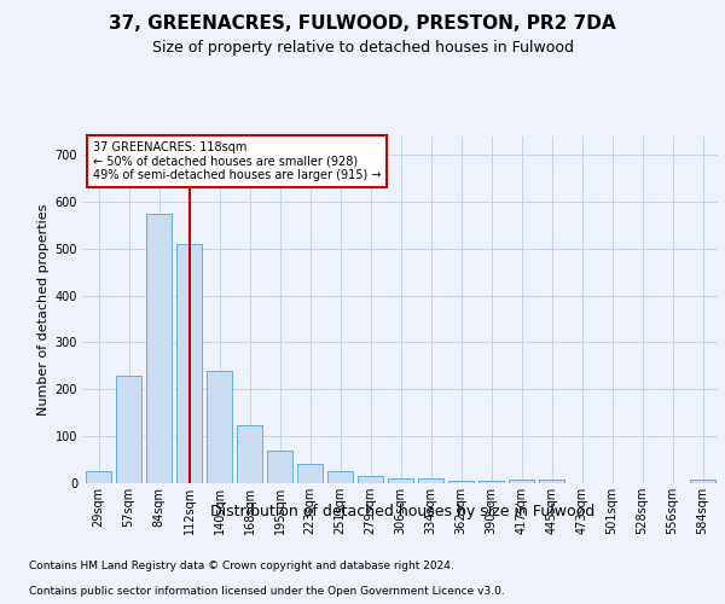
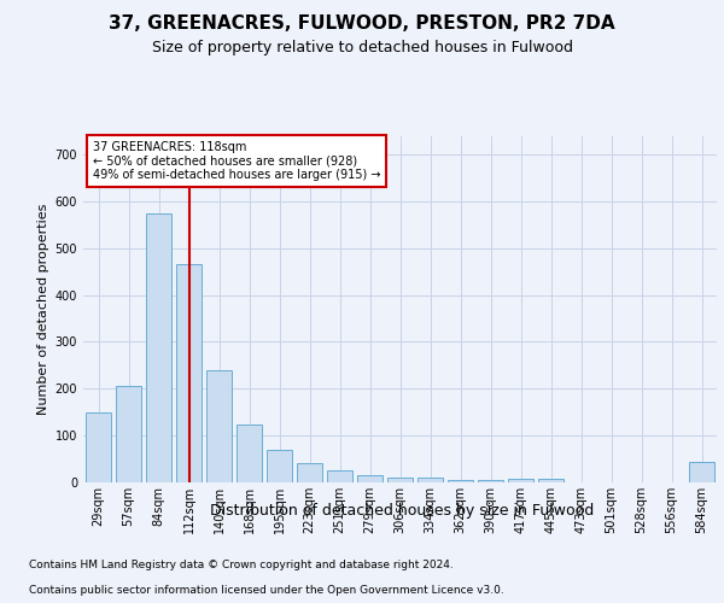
29sqm: 25 -> 150
57sqm: 230 -> 205
112sqm: 510 -> 465
584sqm: 7 -> 45
